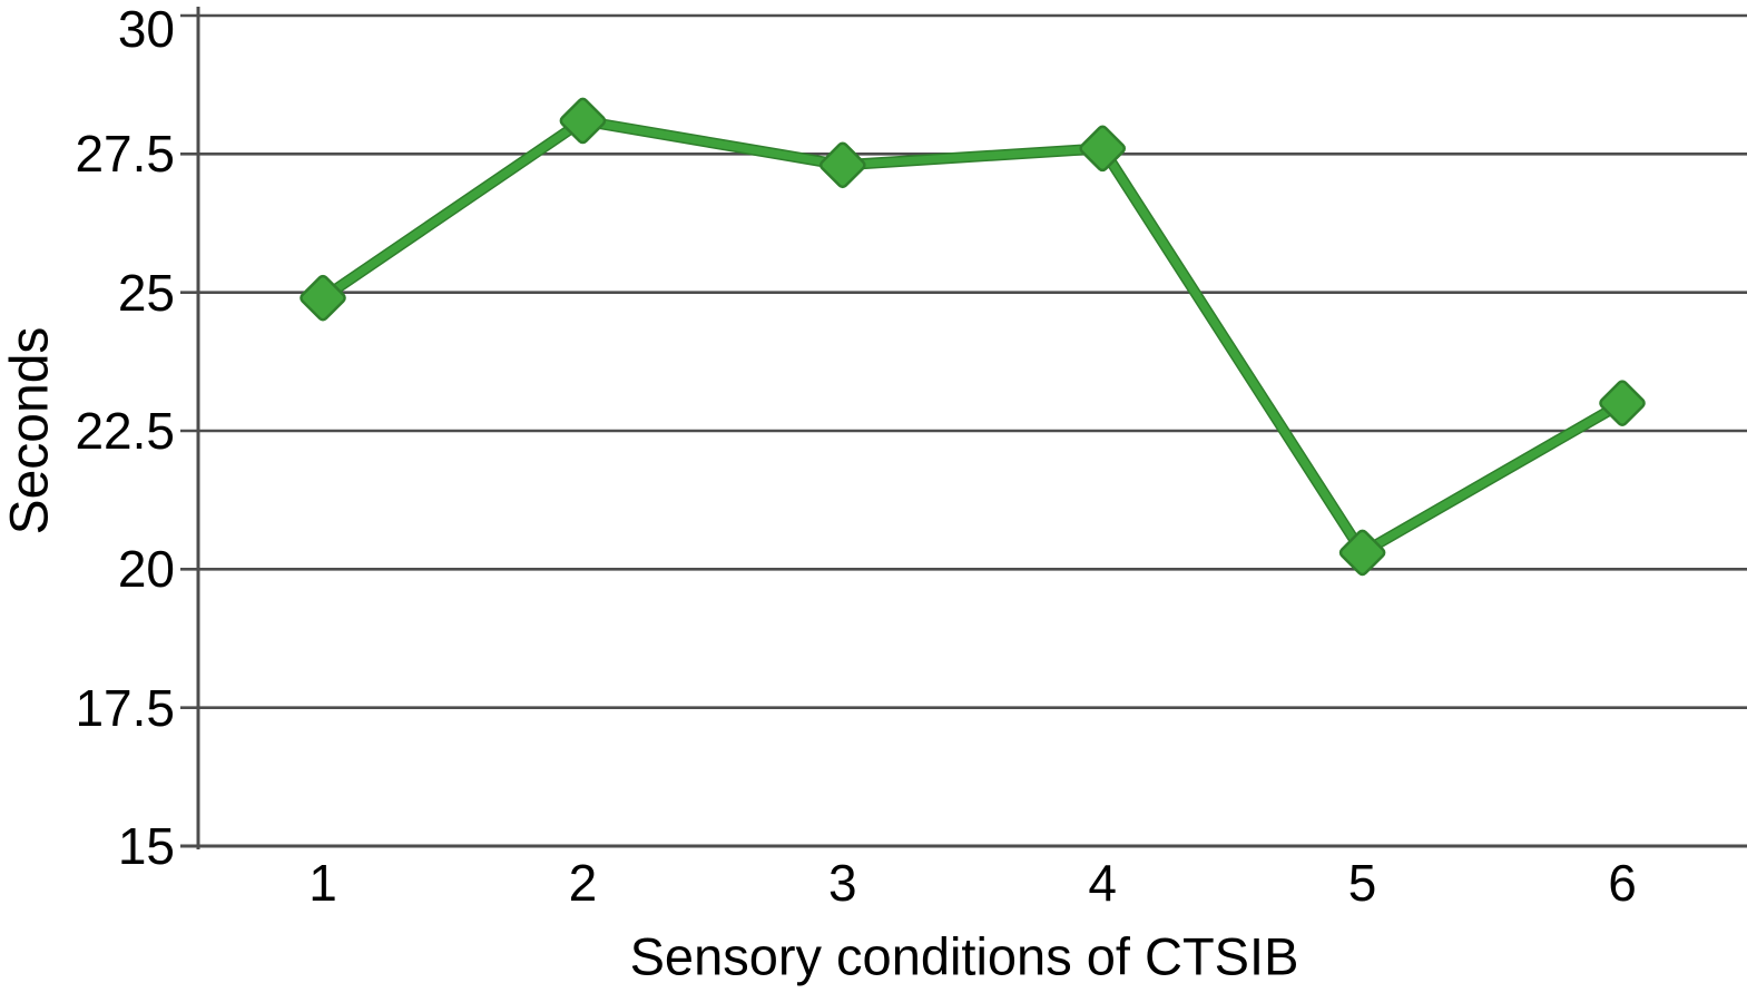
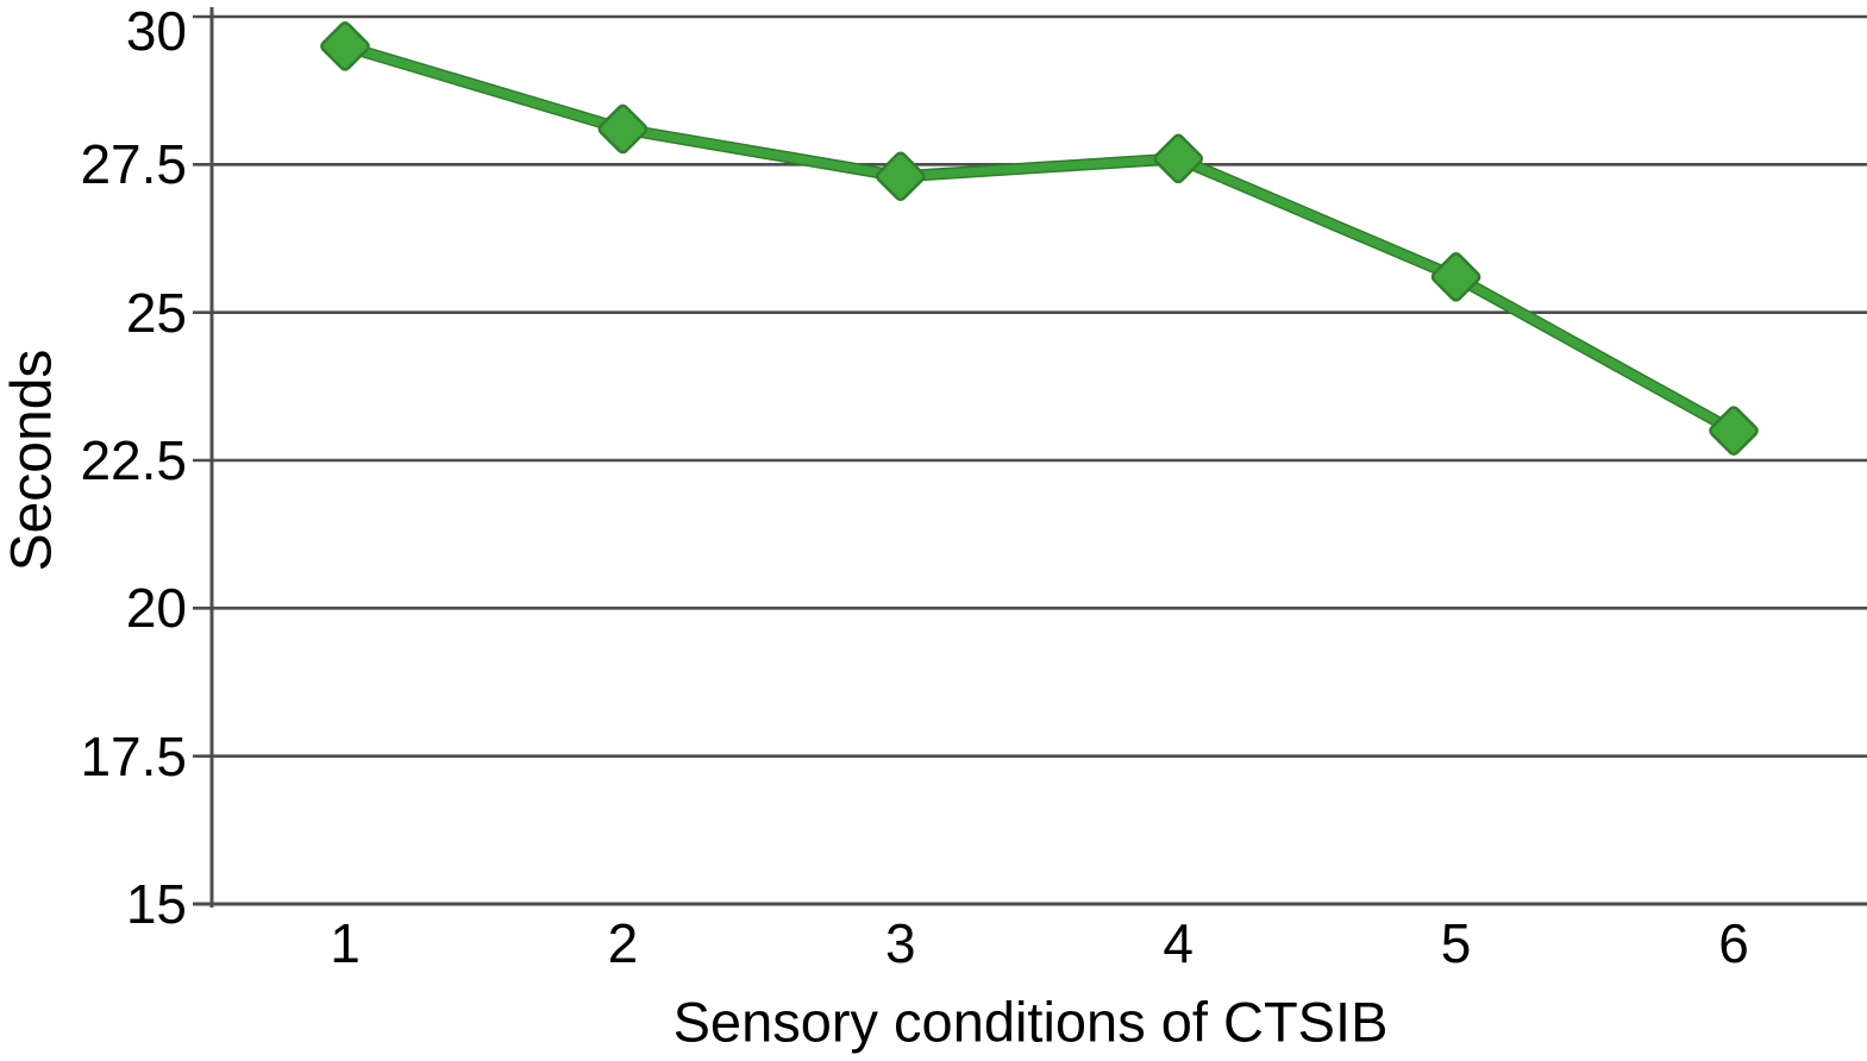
1: 24.9 -> 29.5
5: 20.3 -> 25.6
